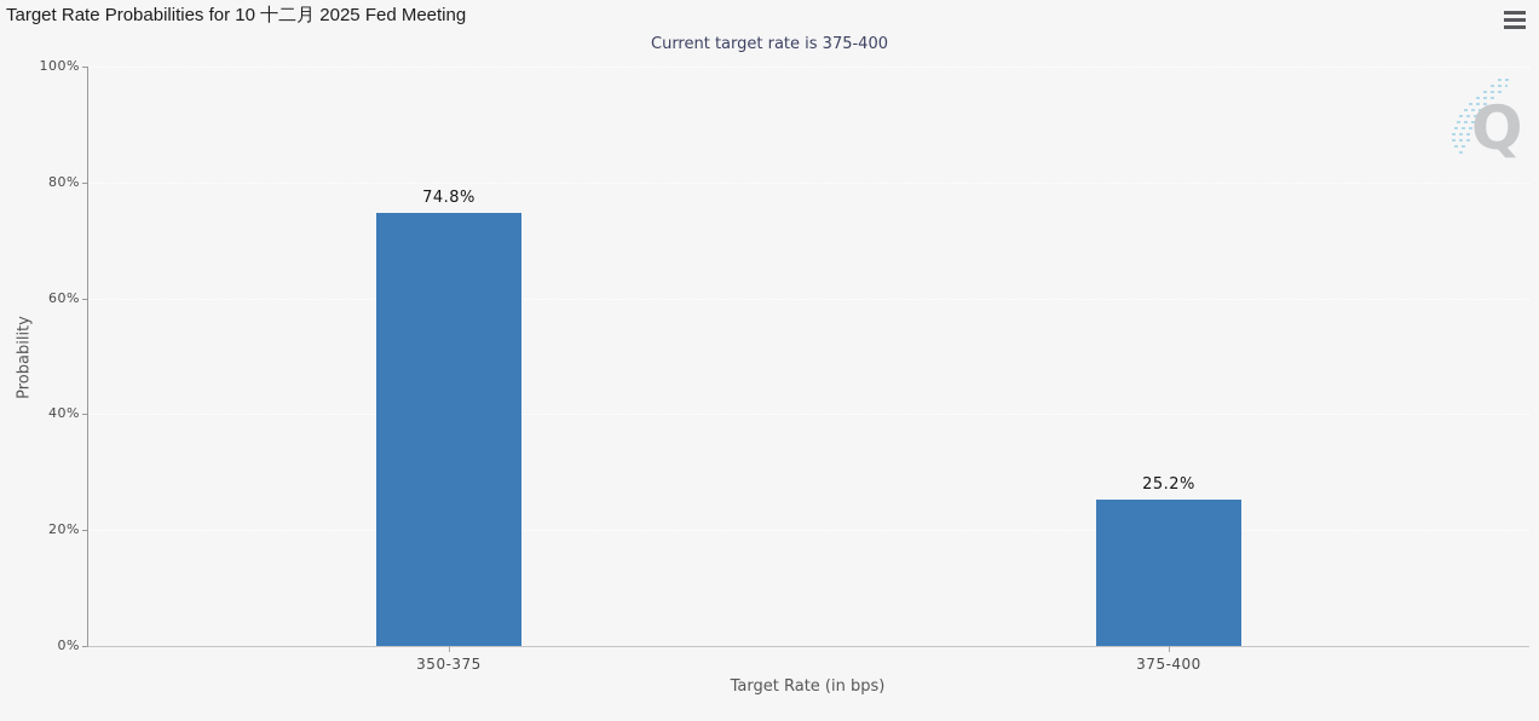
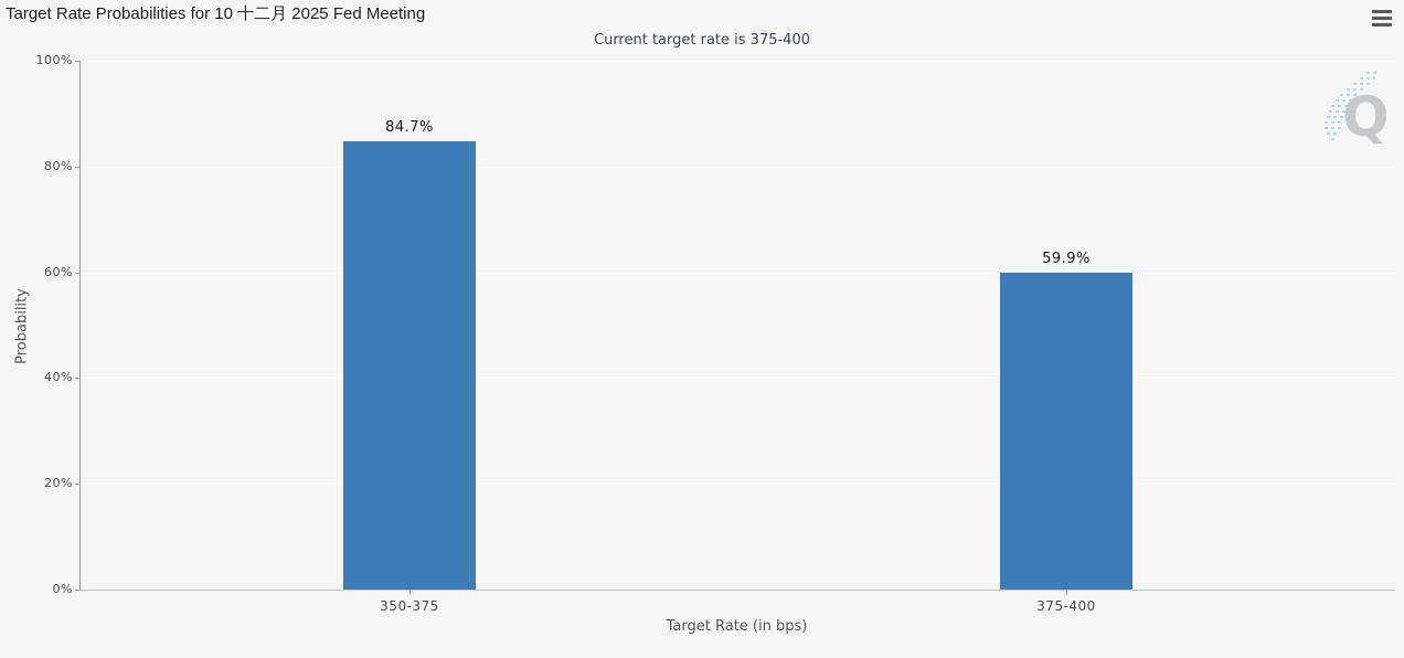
350-375: 74.8% -> 84.7%
375-400: 25.2% -> 59.9%
